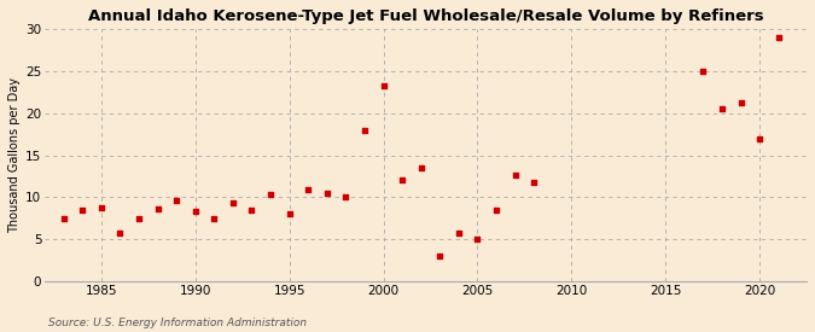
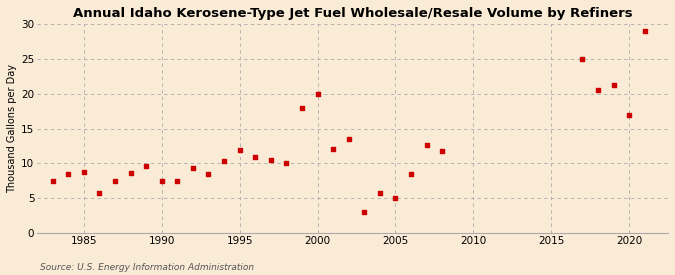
1990: 8.4 -> 7.5
1995: 8.0 -> 12.0
2000: 23.2 -> 20.0
